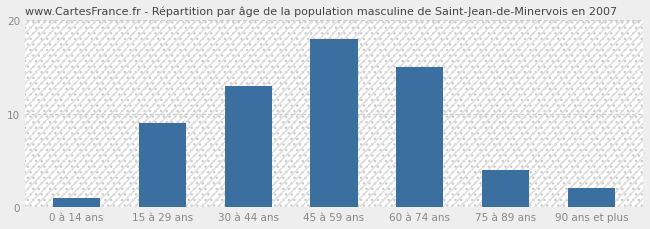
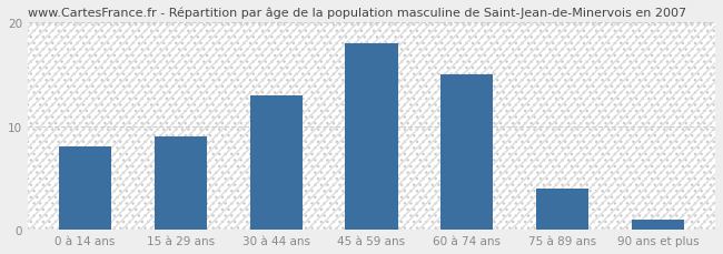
0 à 14 ans: 1 -> 8
90 ans et plus: 2 -> 1
